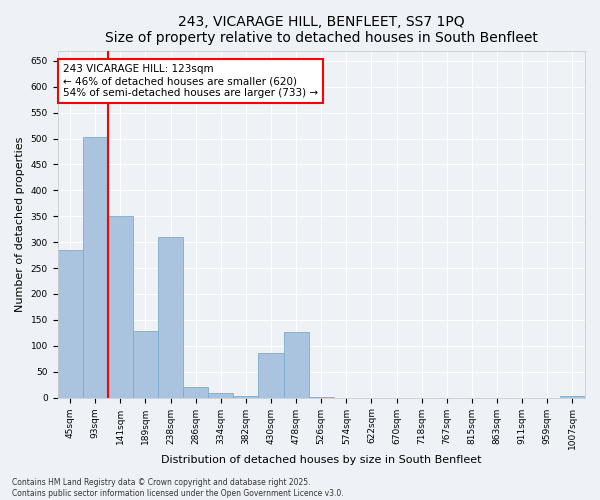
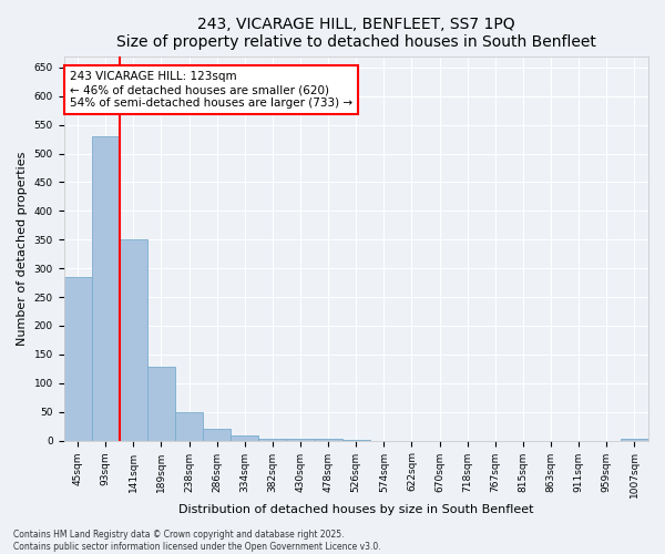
93sqm: 504 -> 530
238sqm: 310 -> 50
430sqm: 86 -> 3
478sqm: 126 -> 3
